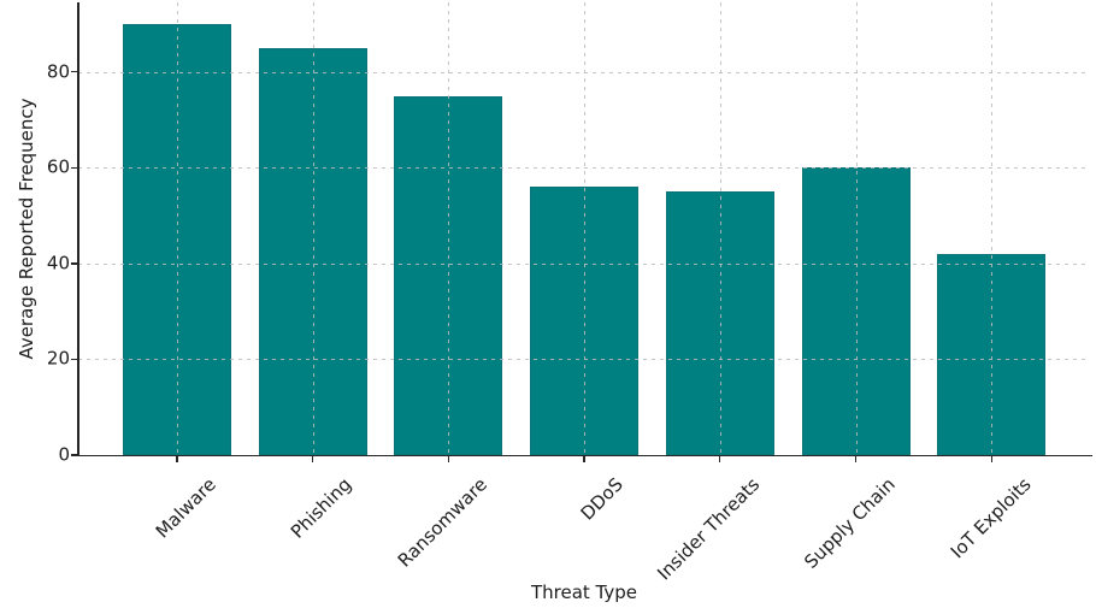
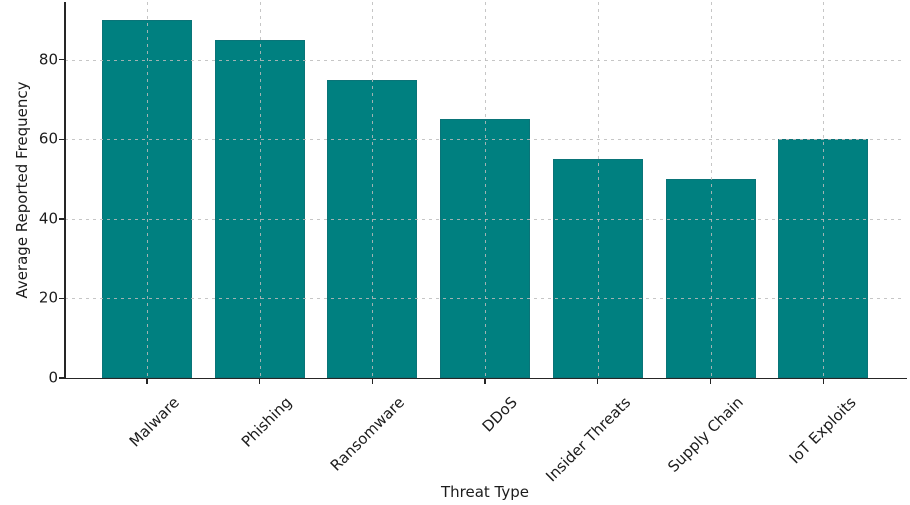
DDoS: 56 -> 65
Supply Chain: 60 -> 50
IoT Exploits: 42 -> 60
